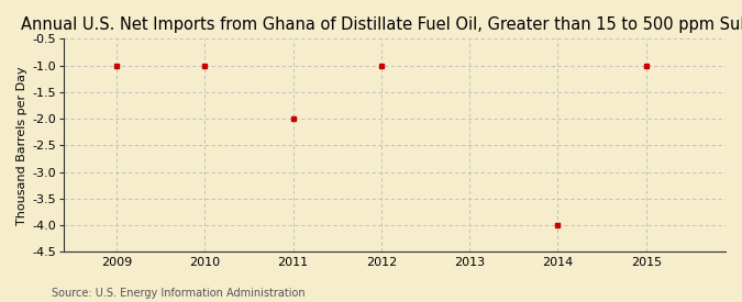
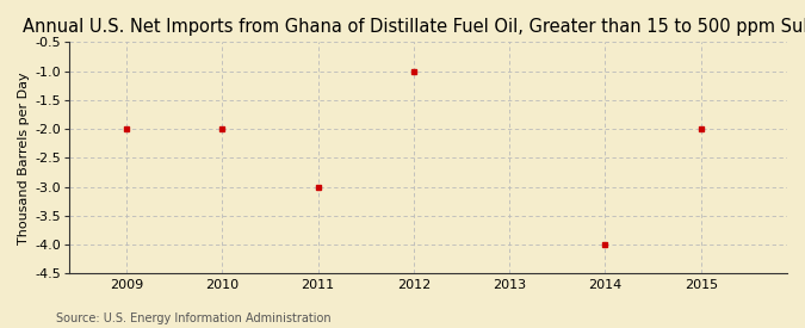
2009: -1 -> -2
2010: -1 -> -2
2011: -2 -> -3
2015: -1 -> -2
